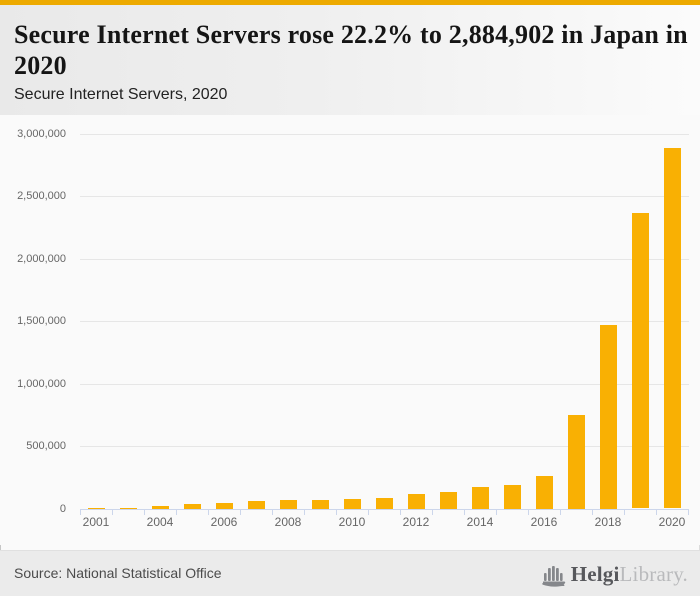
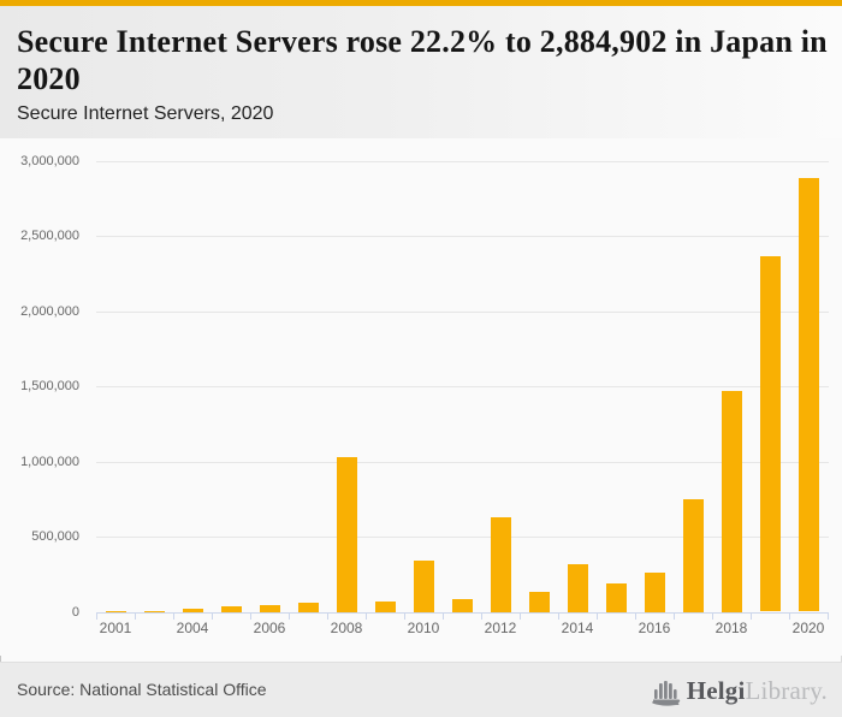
2008: 70000 -> 1030000
2010: 80000 -> 340000
2012: 110000 -> 630000
2014: 170000 -> 320000
